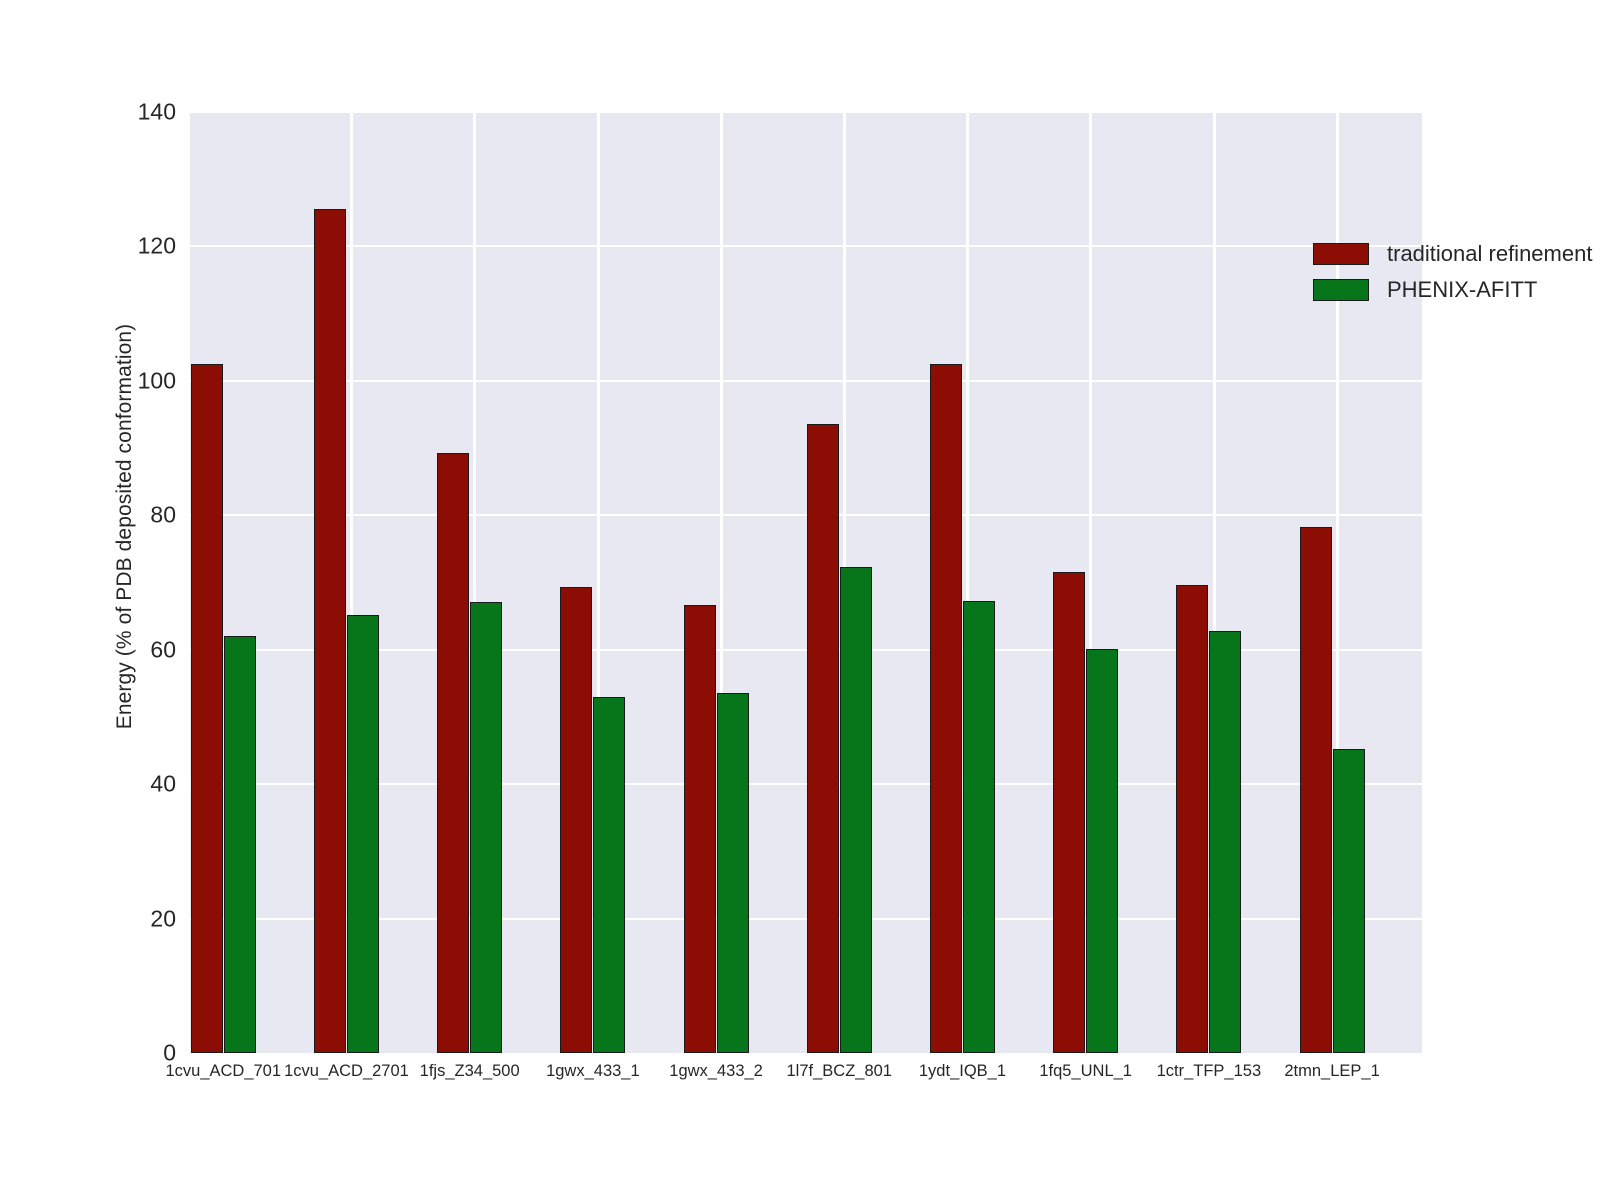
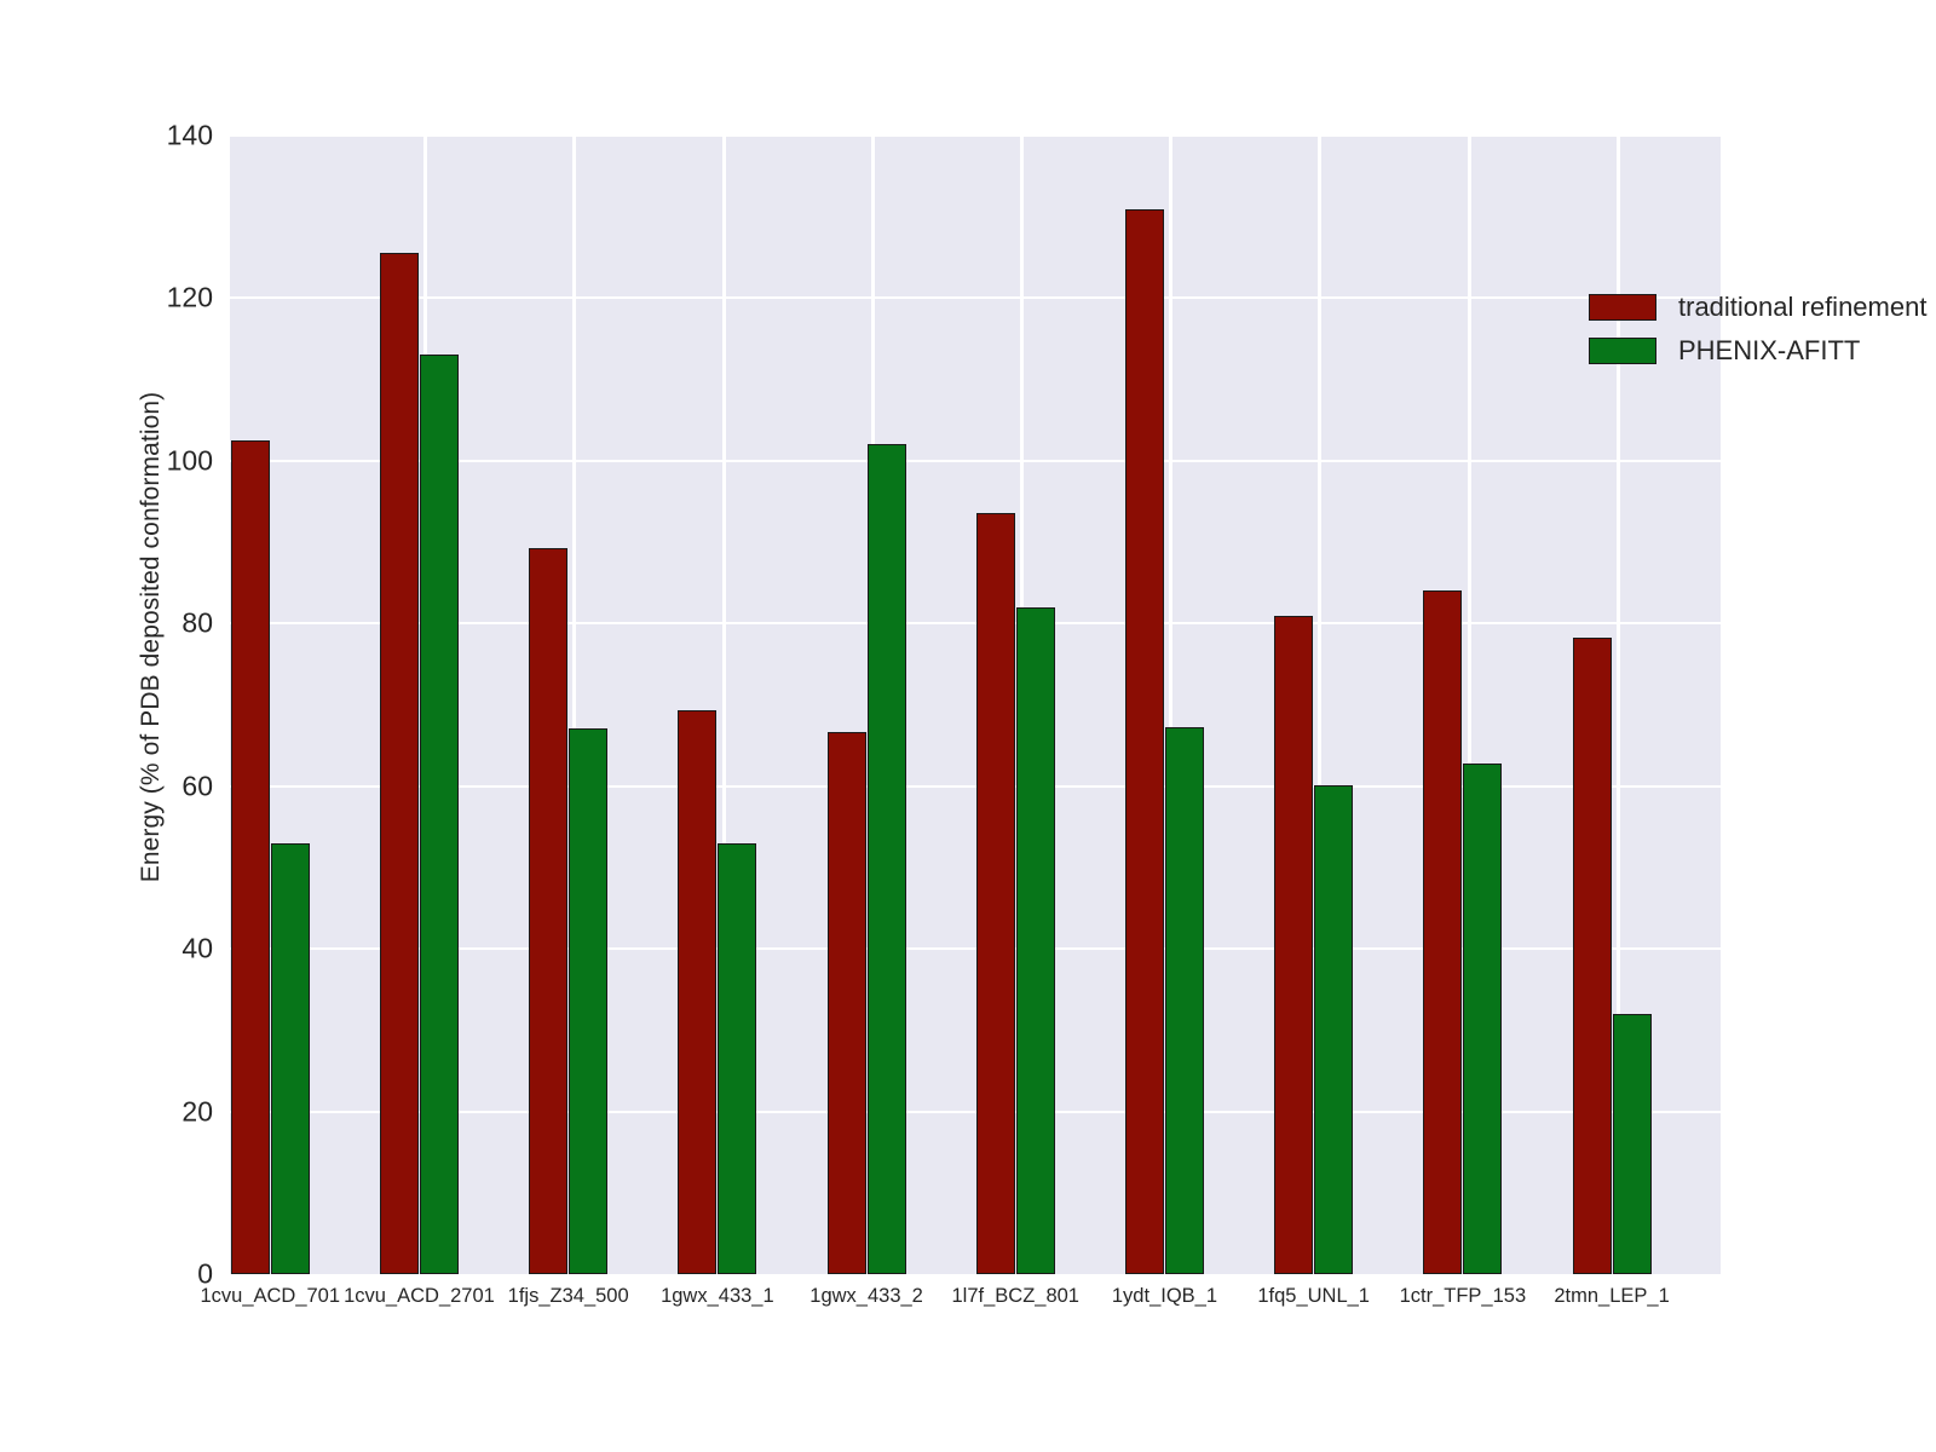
PHENIX-AFITT/1cvu_ACD_701: 62 -> 53
PHENIX-AFITT/1cvu_ACD_2701: 65 -> 113
PHENIX-AFITT/1gwx_433_2: 54 -> 102
PHENIX-AFITT/1l7f_BCZ_801: 72 -> 82
traditional refinement/1ydt_IQB_1: 102 -> 131
traditional refinement/1fq5_UNL_1: 72 -> 81
traditional refinement/1ctr_TFP_153: 70 -> 84
PHENIX-AFITT/2tmn_LEP_1: 45 -> 32
